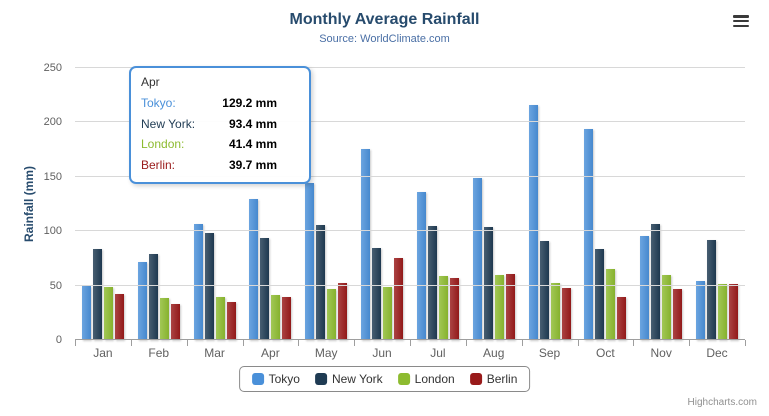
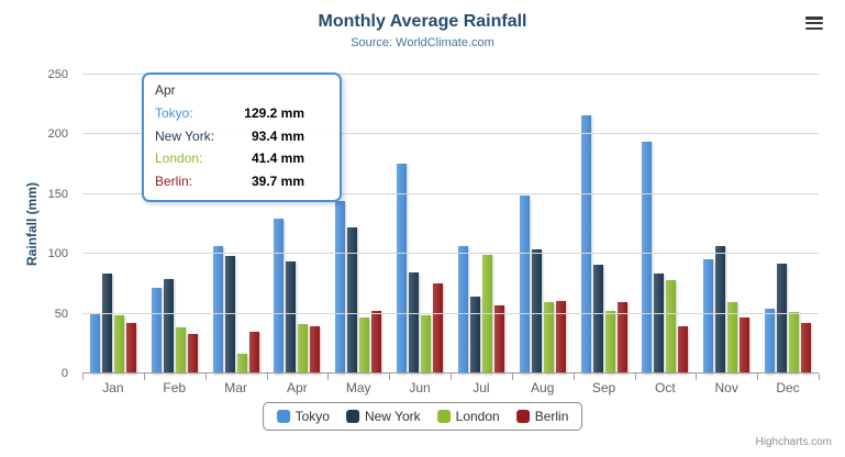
London/Mar: 39 -> 17
New York/May: 106 -> 122
Tokyo/Jul: 136 -> 107
New York/Jul: 105 -> 64
London/Jul: 59 -> 99
Berlin/Sep: 48 -> 60
London/Oct: 65 -> 78
Berlin/Dec: 51 -> 42
